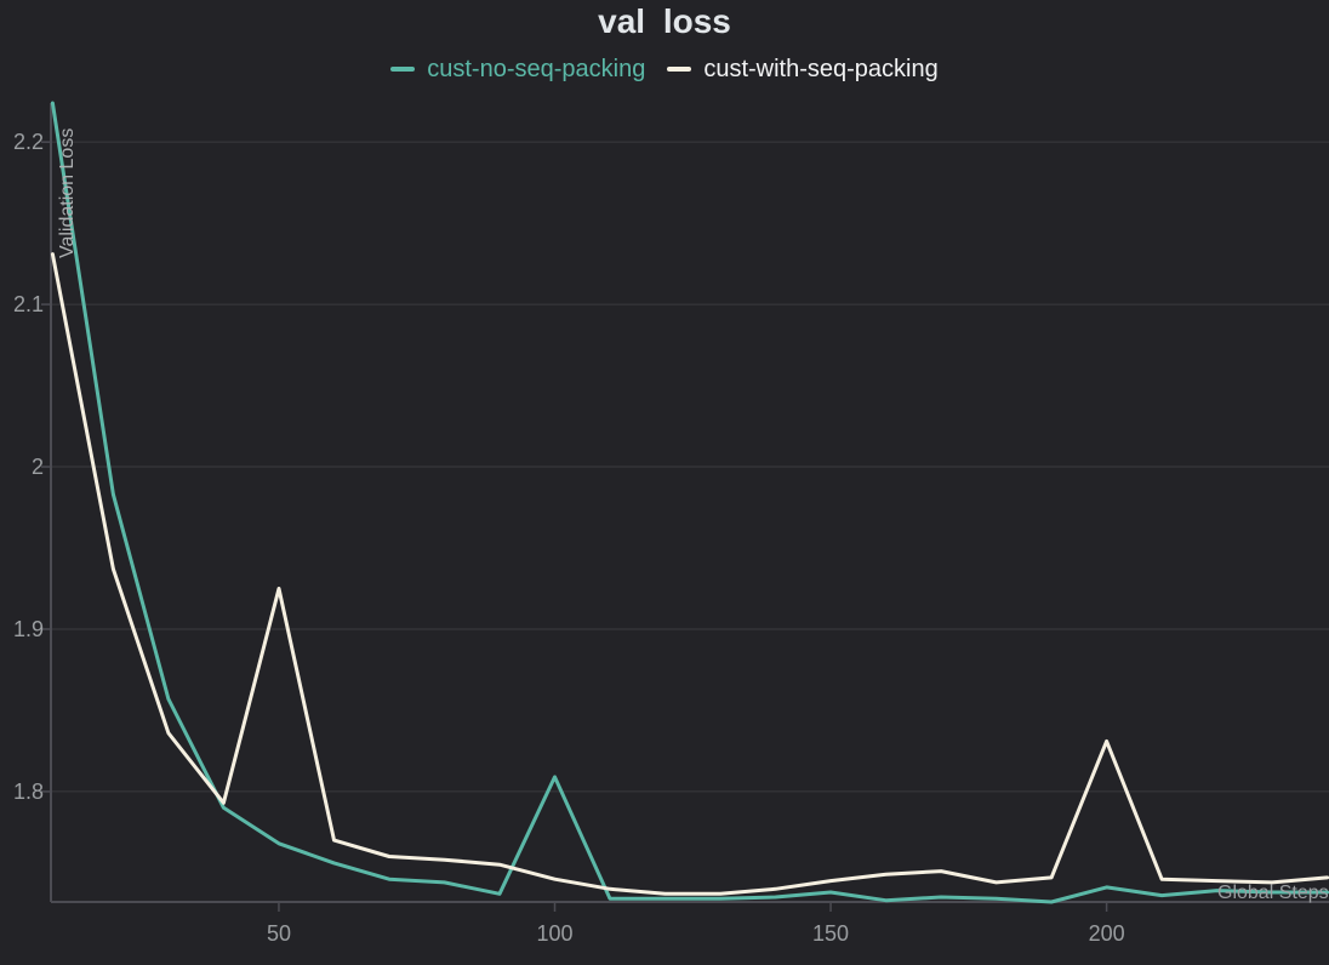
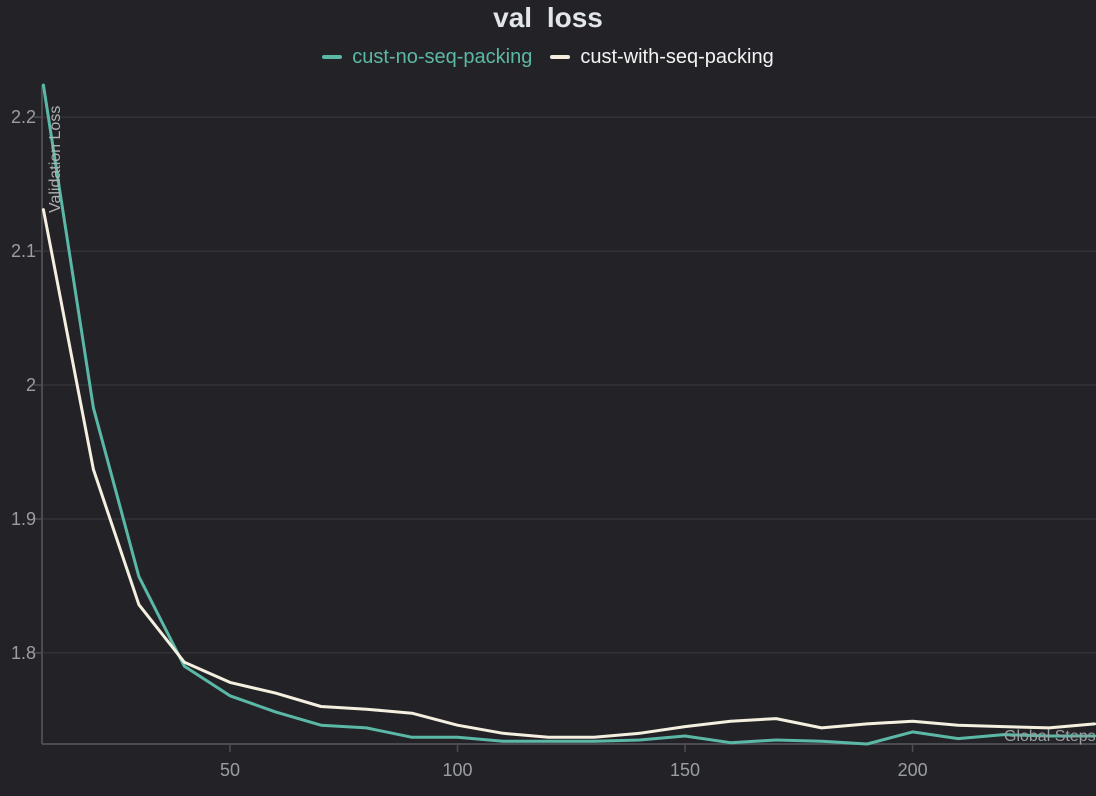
cust-with-seq-packing/50: 1.925 -> 1.778
cust-no-seq-packing/100: 1.809 -> 1.737
cust-with-seq-packing/200: 1.831 -> 1.749
